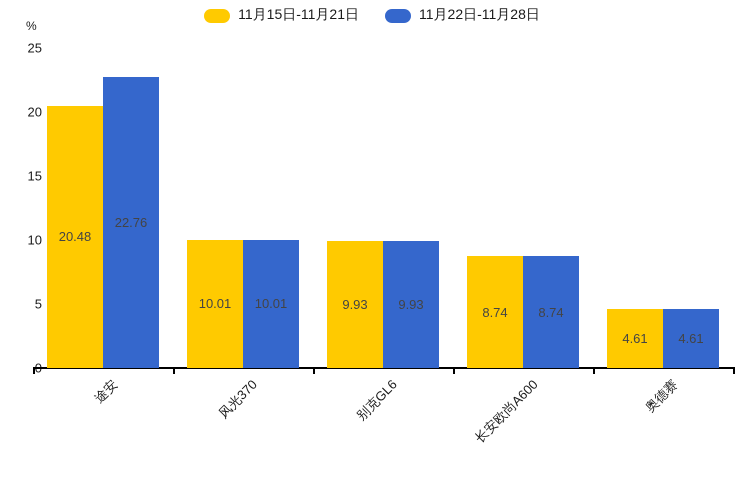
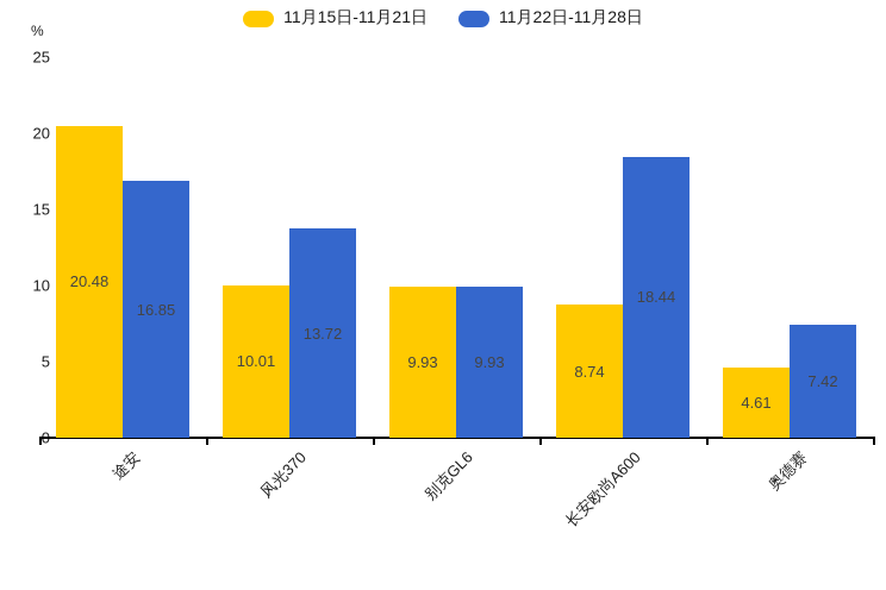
11月22日-11月28日/途安: 22.76 -> 16.85
11月22日-11月28日/风光370: 10.01 -> 13.72
11月22日-11月28日/长安欧尚A600: 8.74 -> 18.44
11月22日-11月28日/奥德赛: 4.61 -> 7.42
